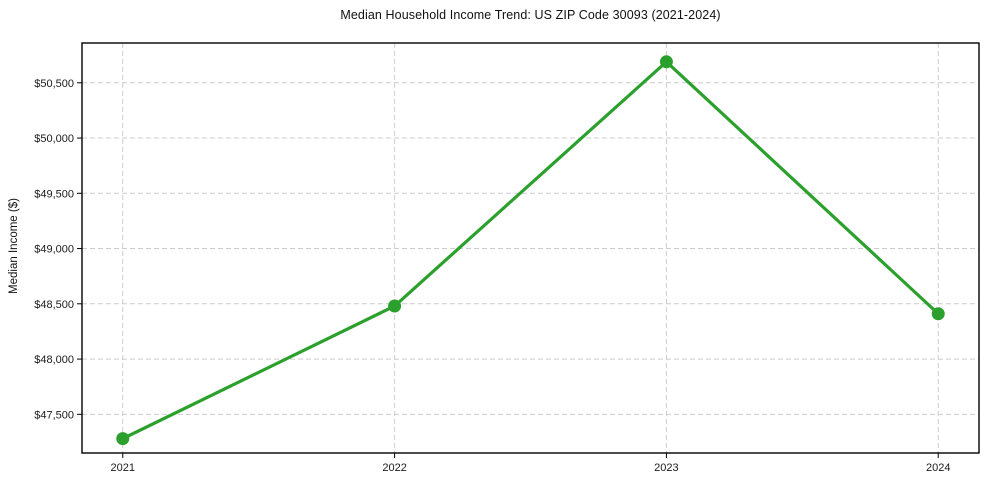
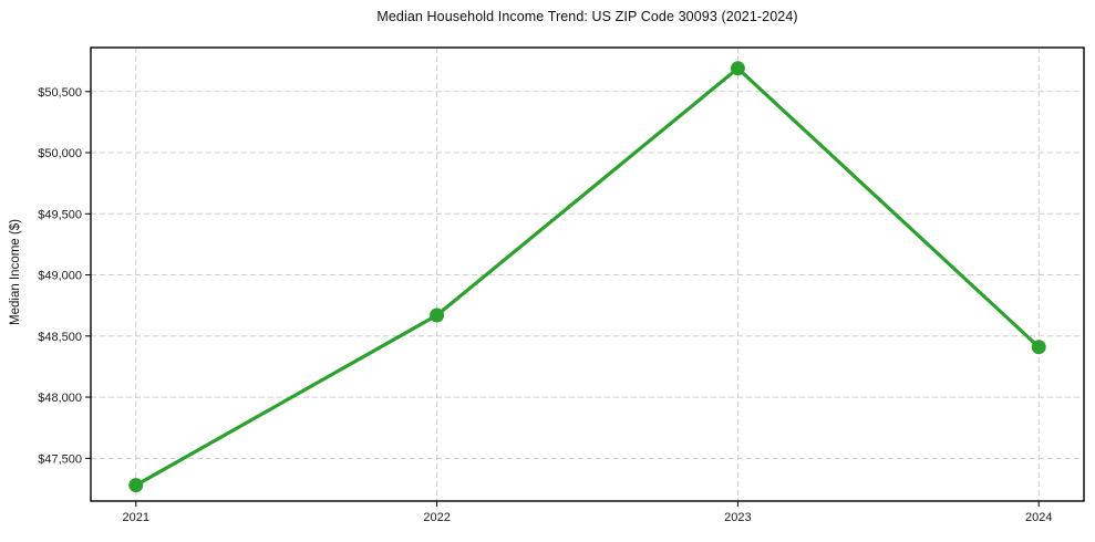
2022: $48480 -> $48670
